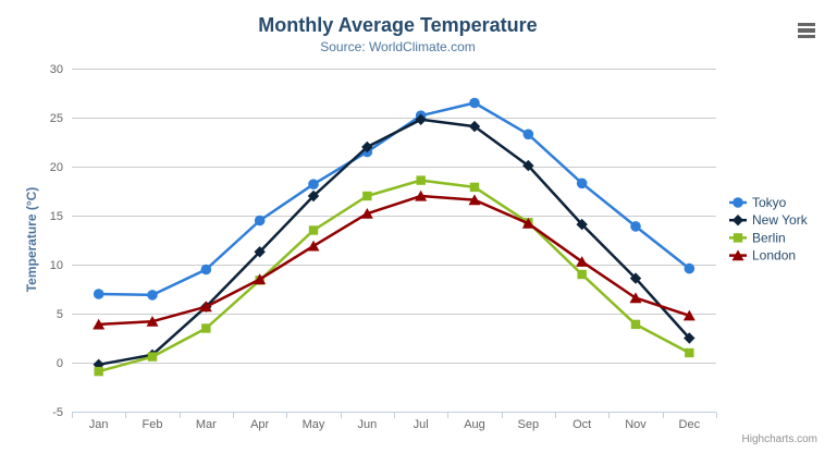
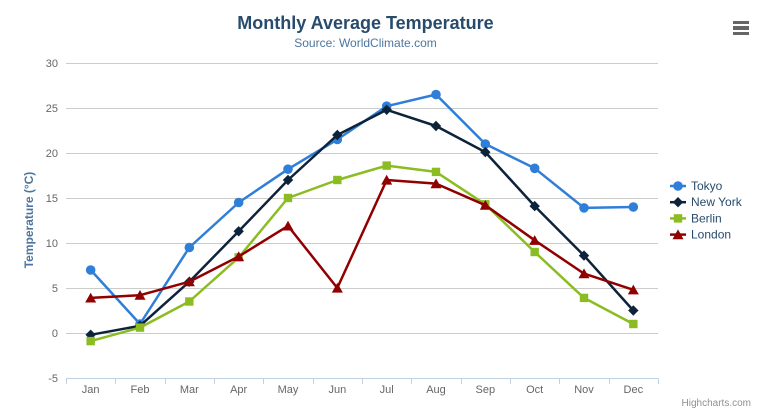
Tokyo/Feb: 7 -> 1
Berlin/May: 14 -> 15
London/Jun: 15 -> 5
New York/Aug: 24 -> 23
Tokyo/Sep: 23 -> 21
Tokyo/Dec: 10 -> 14
